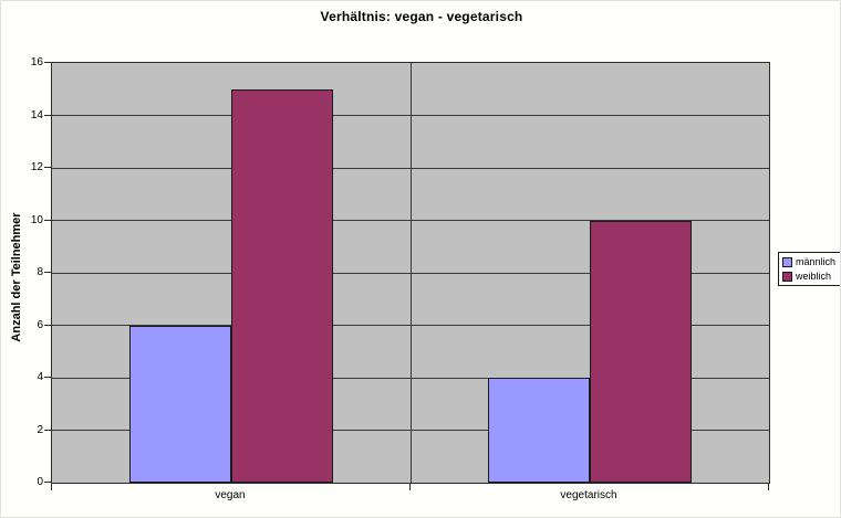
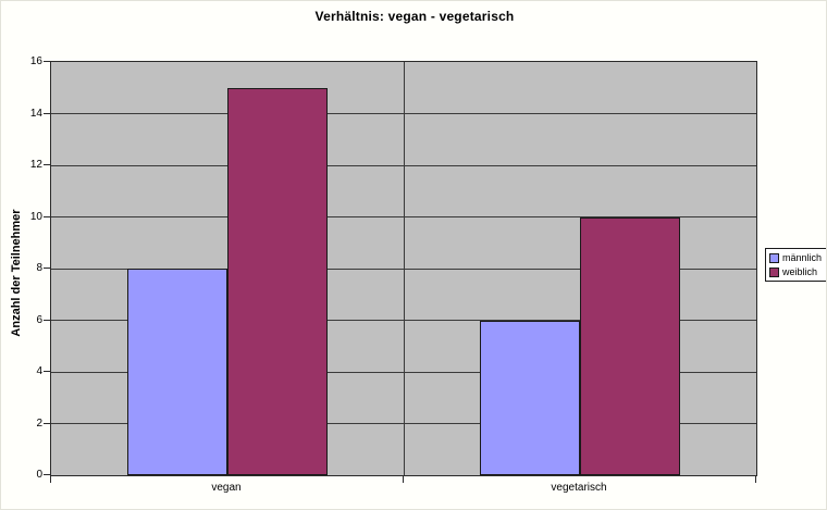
männlich/vegan: 6 -> 8
männlich/vegetarisch: 4 -> 6
